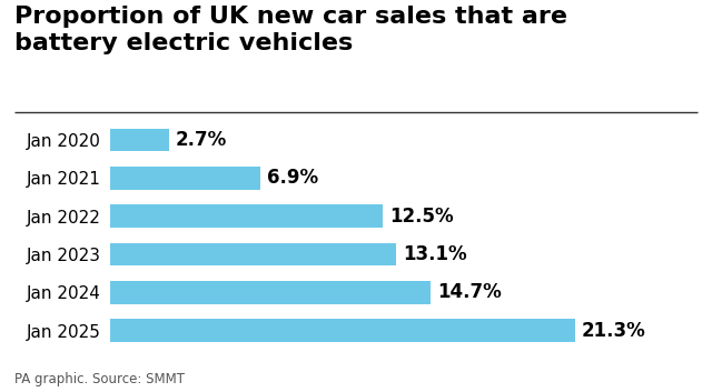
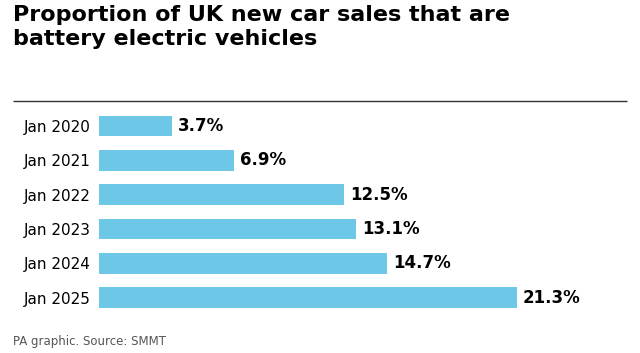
Jan 2020: 2.7% -> 3.7%
